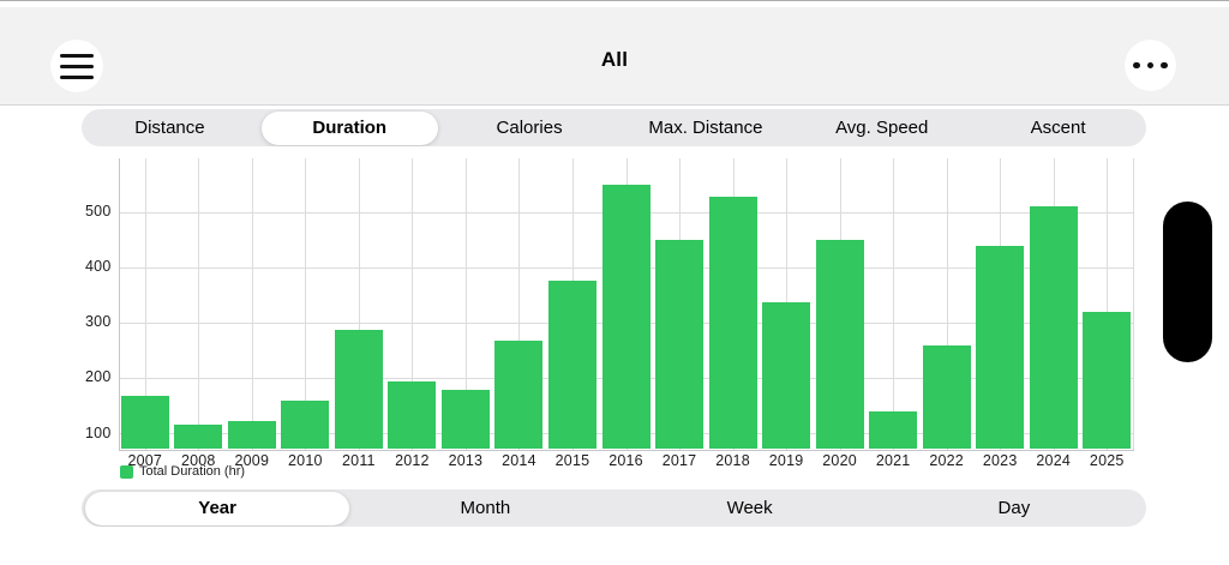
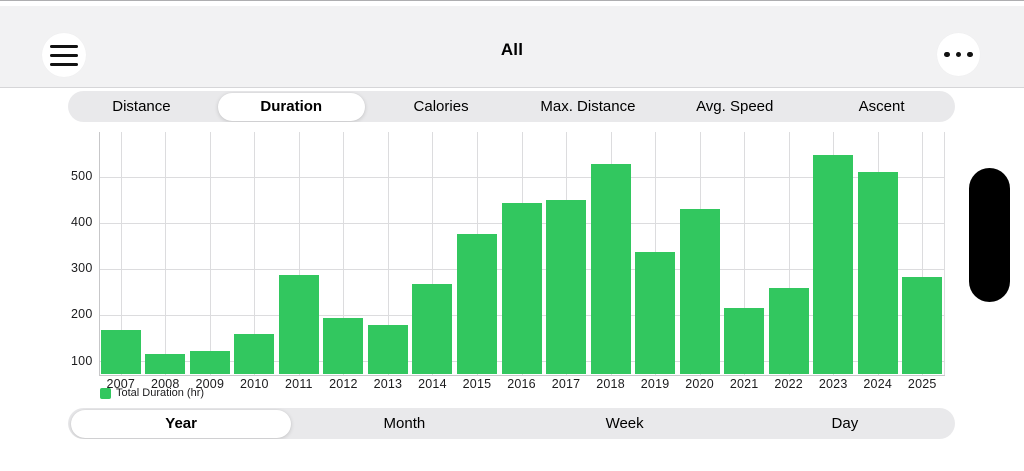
2016: 550 -> 440
2020: 450 -> 430
2021: 140 -> 220
2023: 440 -> 550
2025: 320 -> 280
